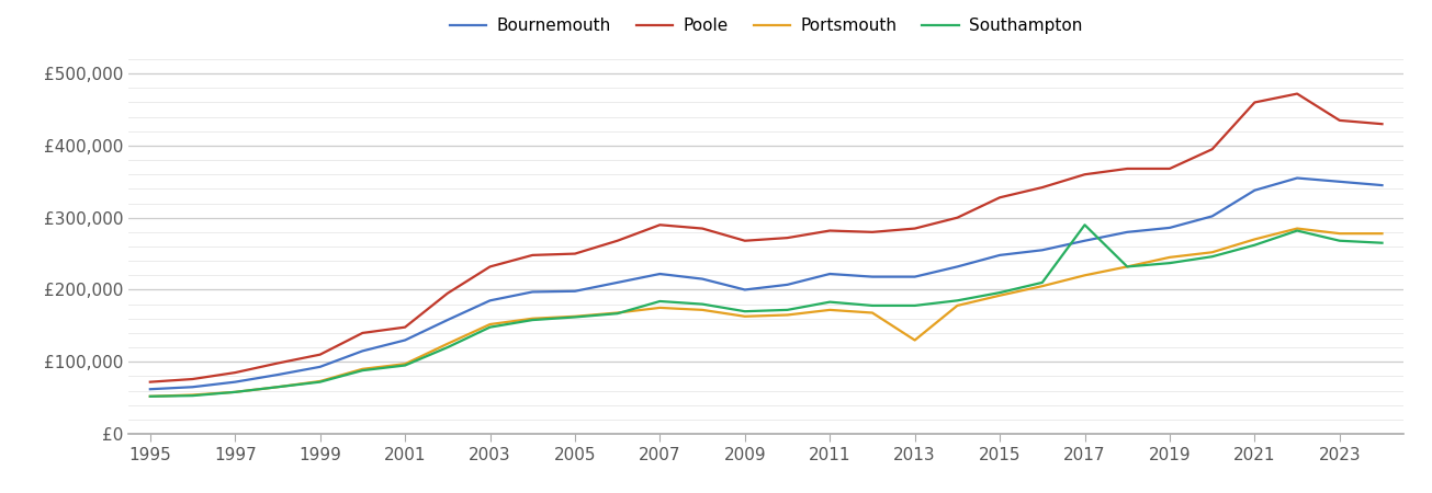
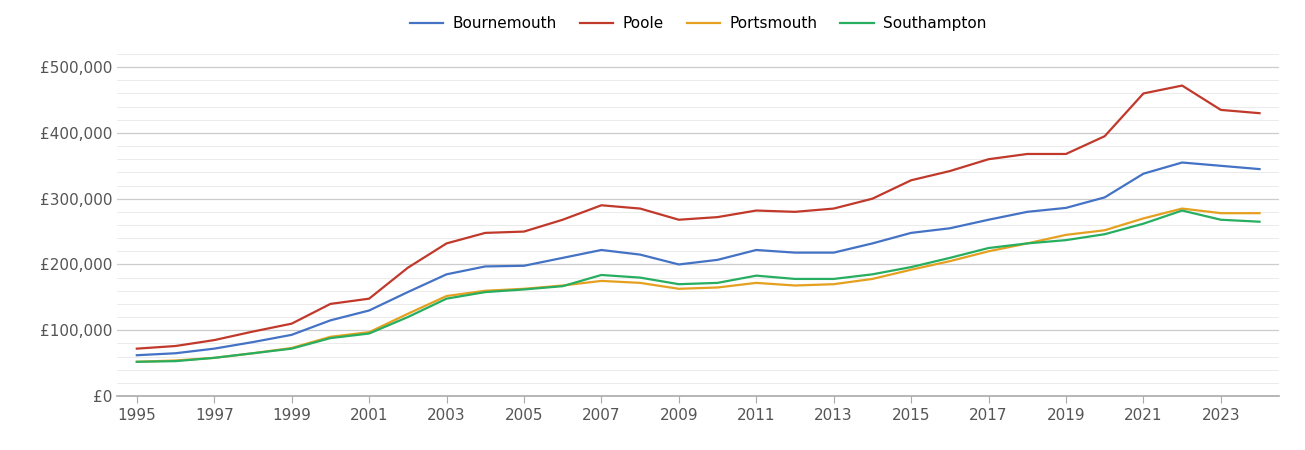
Portsmouth/2013: £130,000 -> £170,000
Southampton/2017: £290,000 -> £225,000
